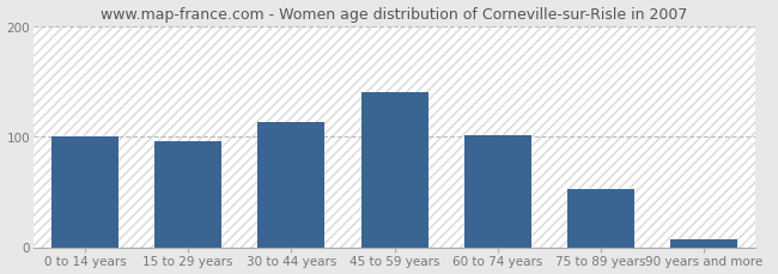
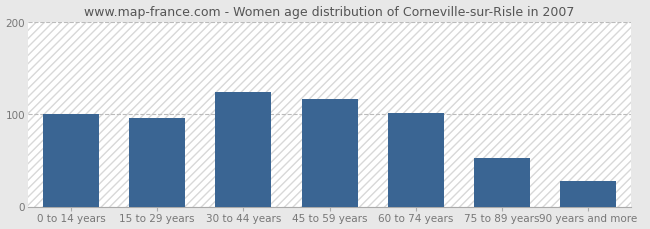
30 to 44 years: 113 -> 124
45 to 59 years: 140 -> 116
90 years and more: 7 -> 28
